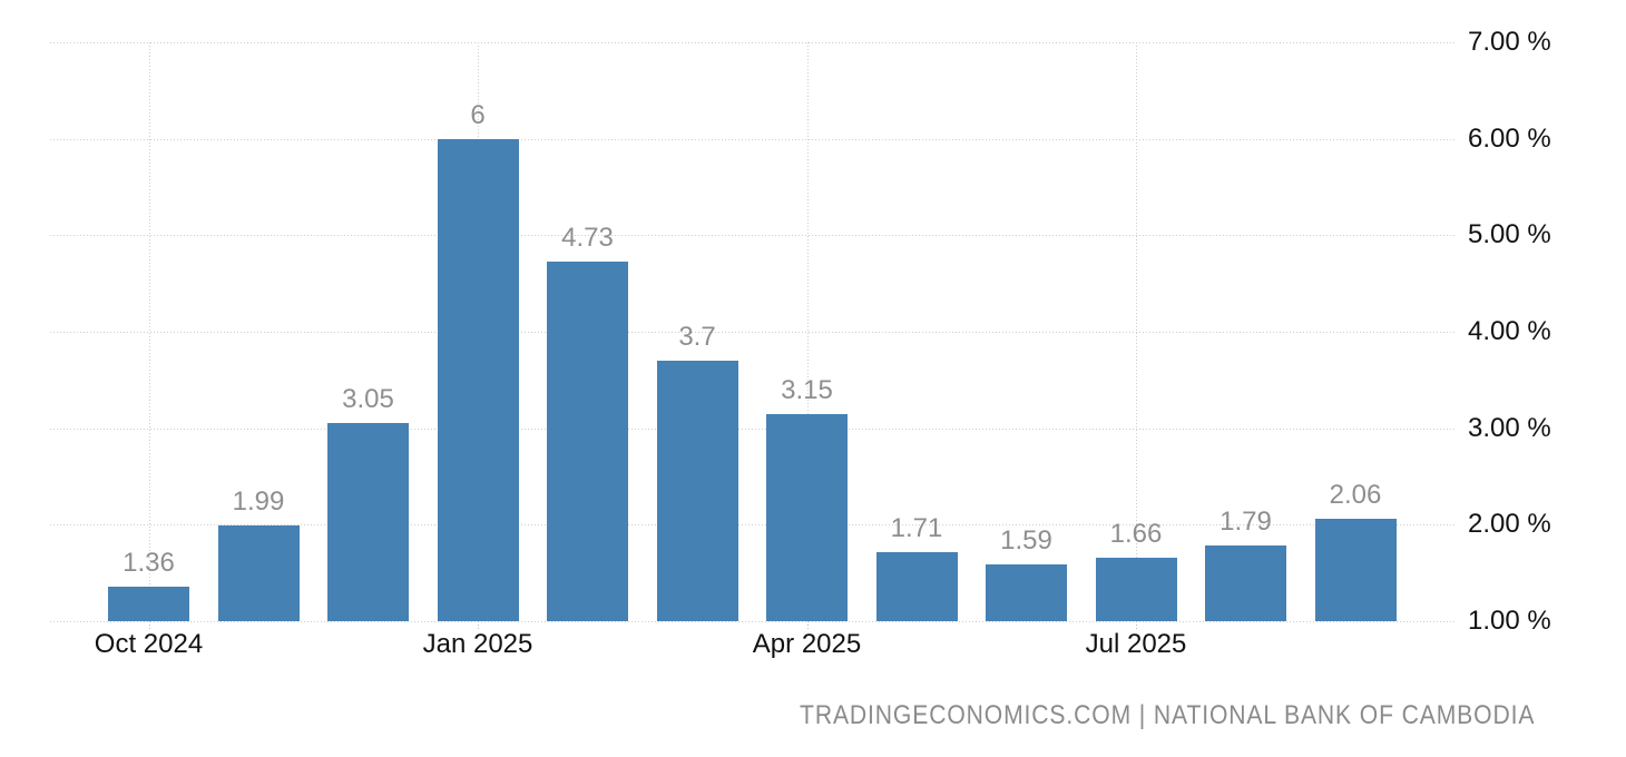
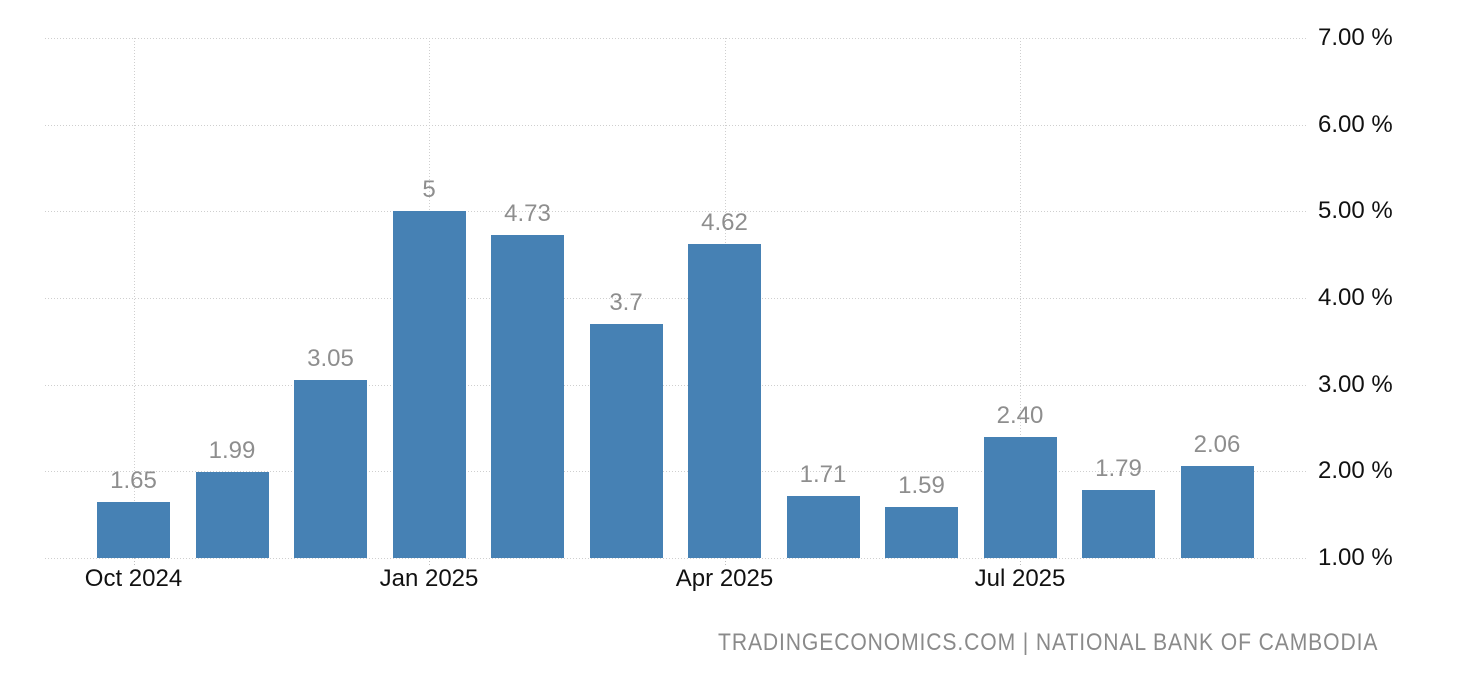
Oct 2024: 1.36 -> 1.65
Jan 2025: 6 -> 5
Apr 2025: 3.15 -> 4.62
Jul 2025: 1.66 -> 2.40
